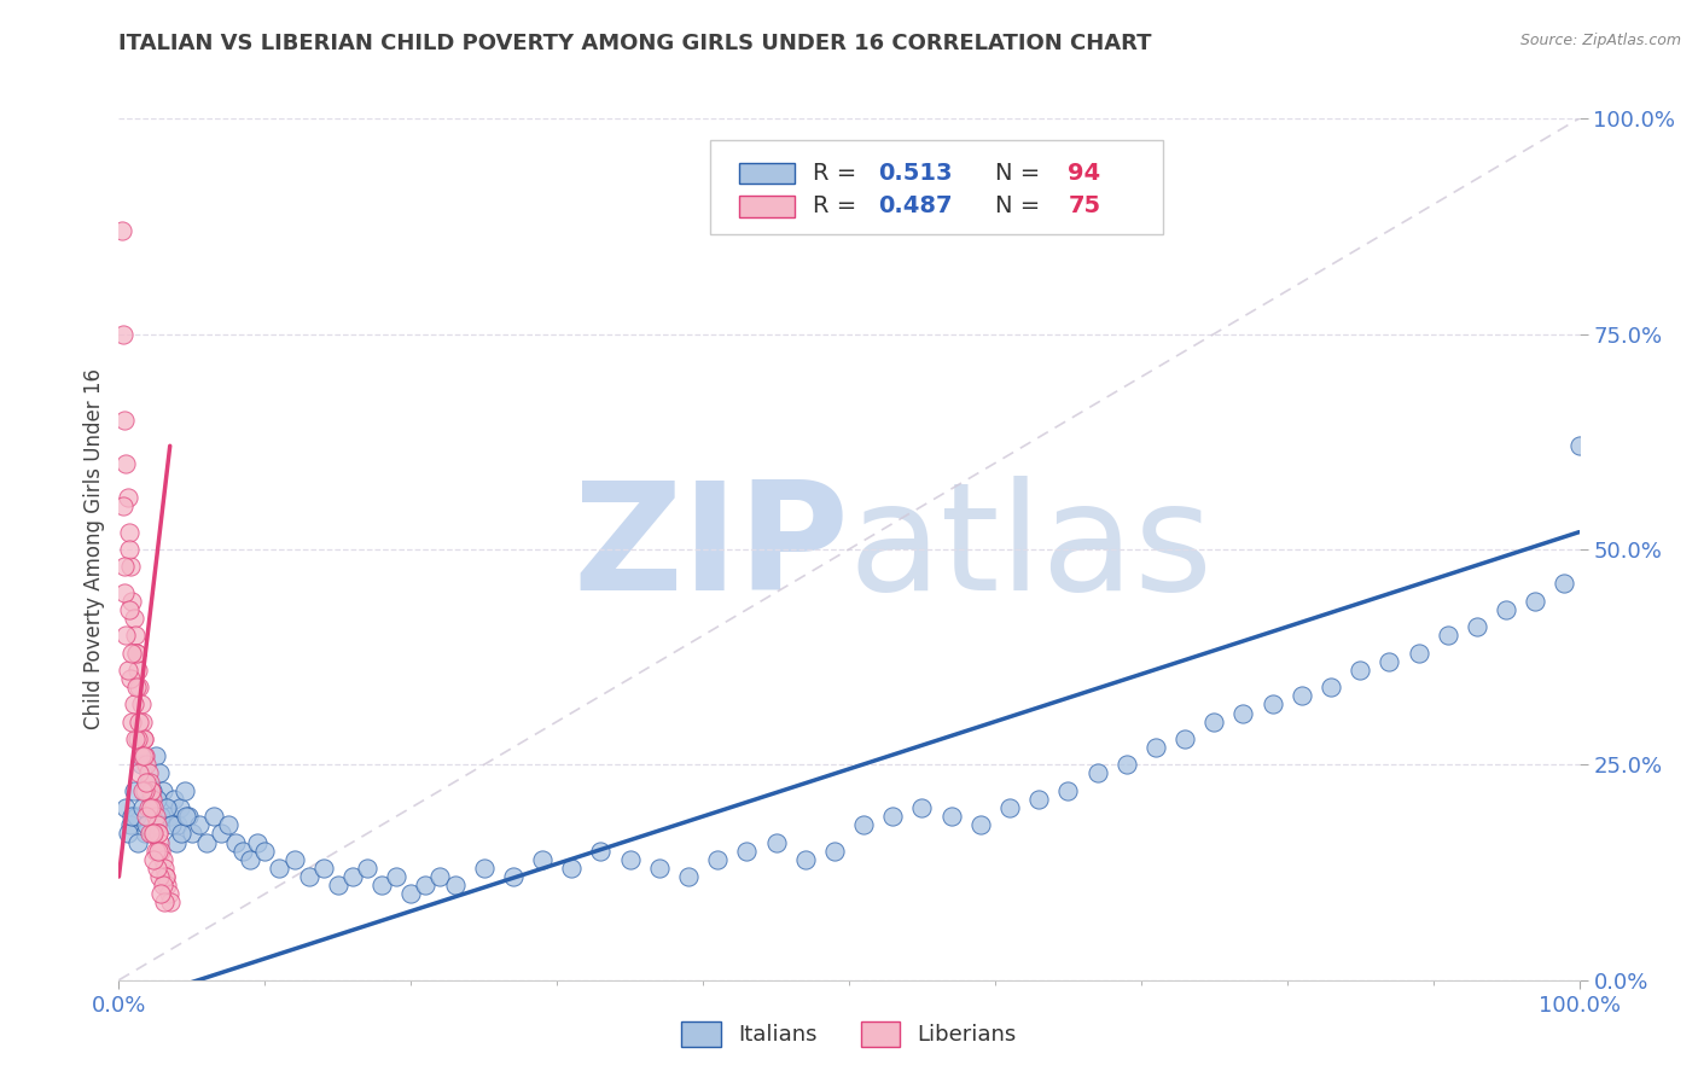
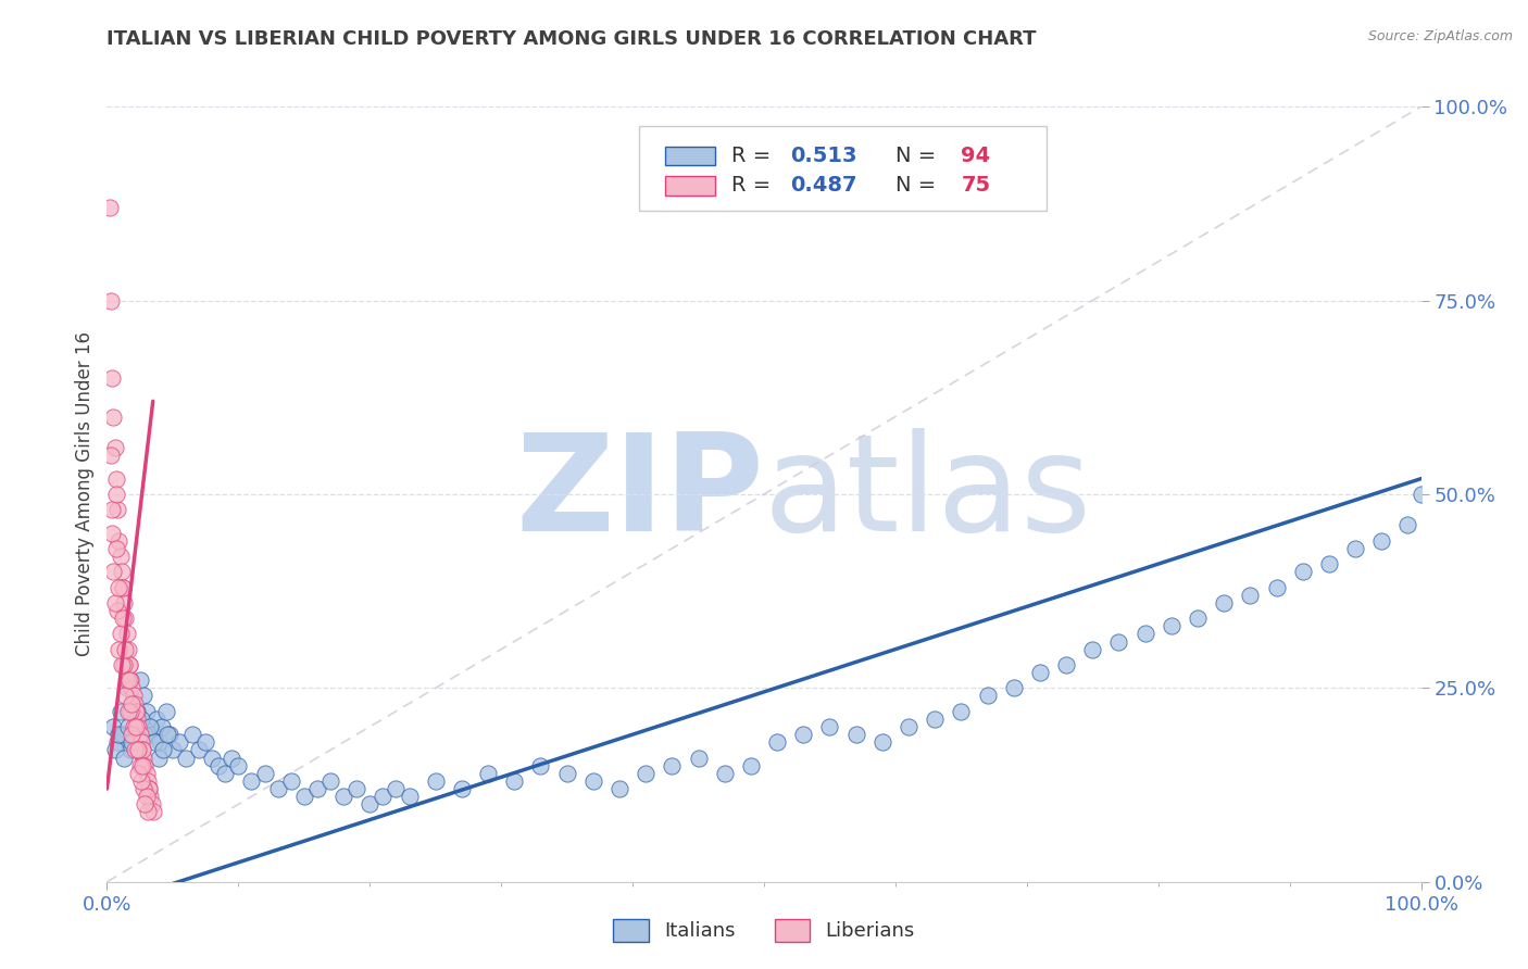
Italians/100.0%: 62% -> 50%
